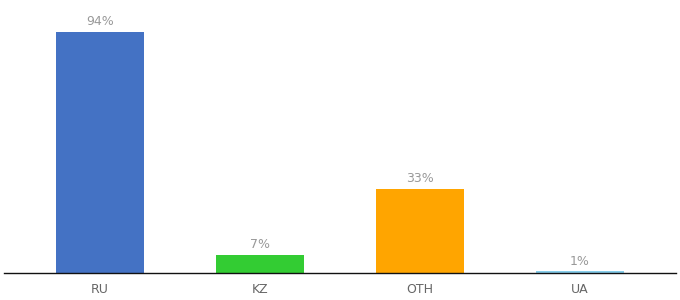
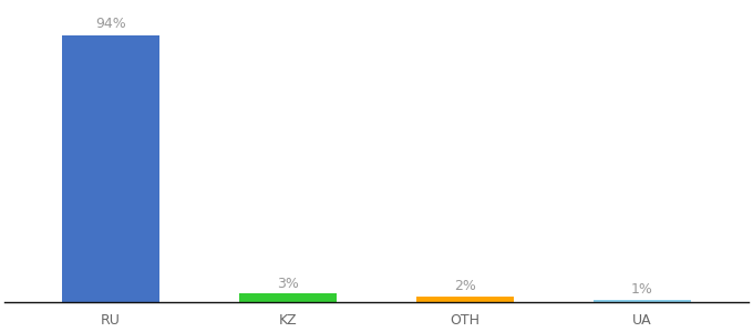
KZ: 7% -> 3%
OTH: 33% -> 2%
